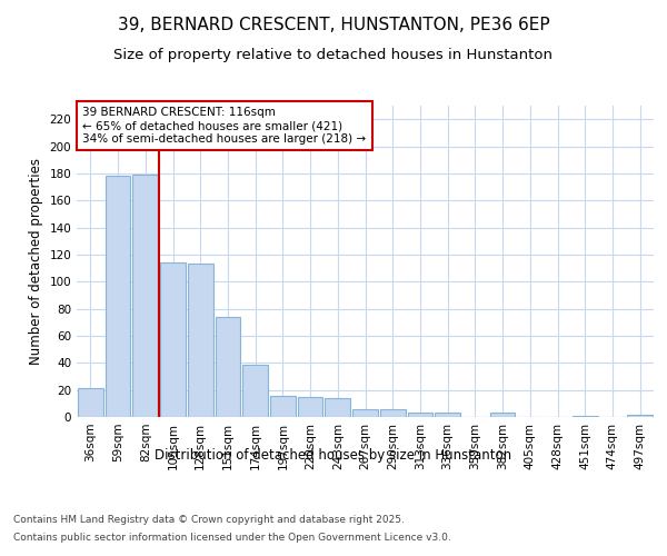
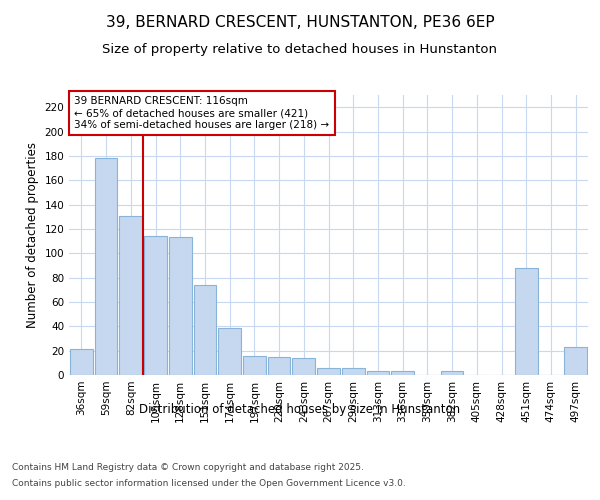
82sqm: 179 -> 131
451sqm: 1 -> 88
497sqm: 2 -> 23
